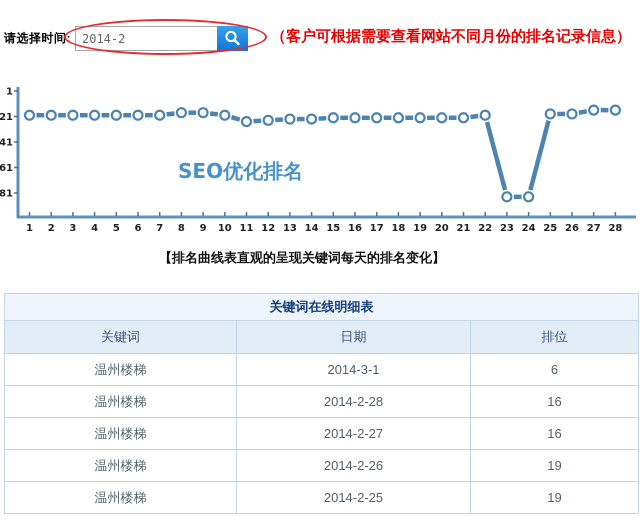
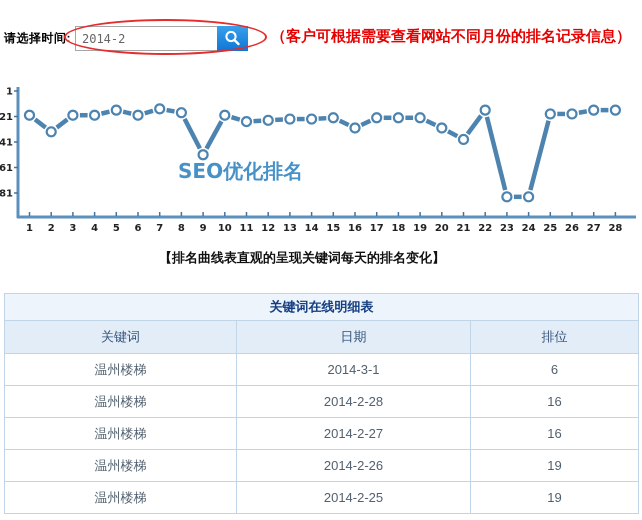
2: 20 -> 33
5: 20 -> 16
7: 20 -> 15
9: 18 -> 51
16: 22 -> 30
20: 22 -> 30
21: 22 -> 39
22: 20 -> 16
